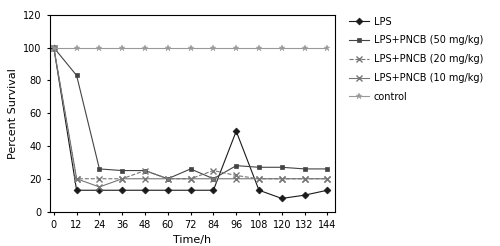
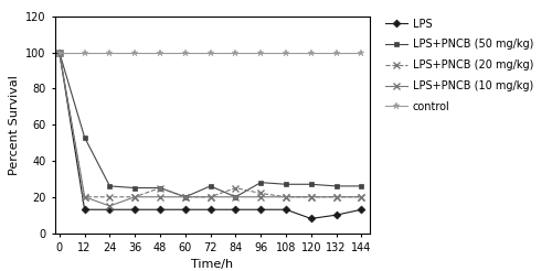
LPS+PNCB (50 mg/kg)/12: 83 -> 53
LPS/96: 49 -> 13
